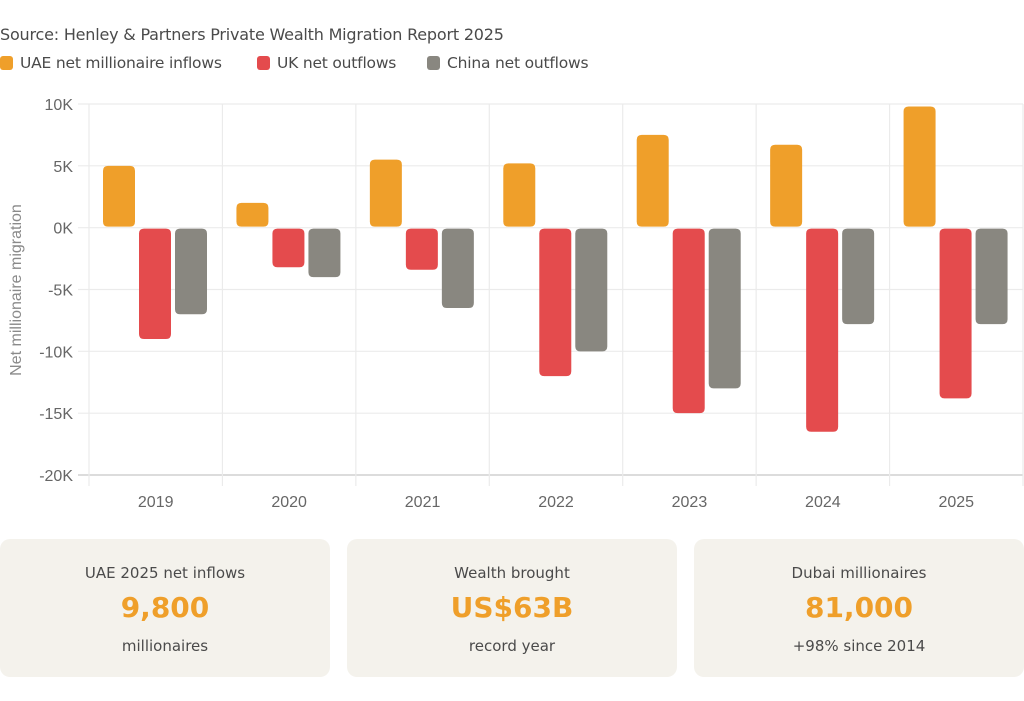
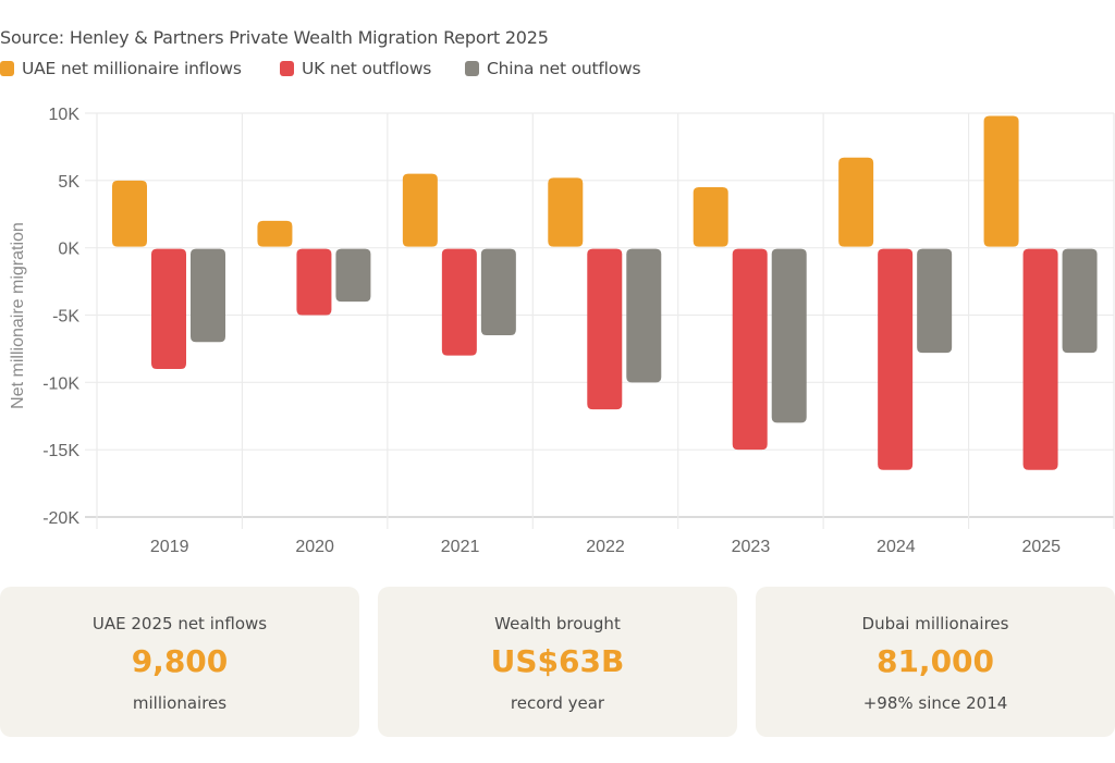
UK net outflows/2020: -3.2K -> -5.0K
UK net outflows/2021: -3.4K -> -8.0K
UAE net millionaire inflows/2023: 7.5K -> 4.5K
UK net outflows/2025: -13.8K -> -16.5K
